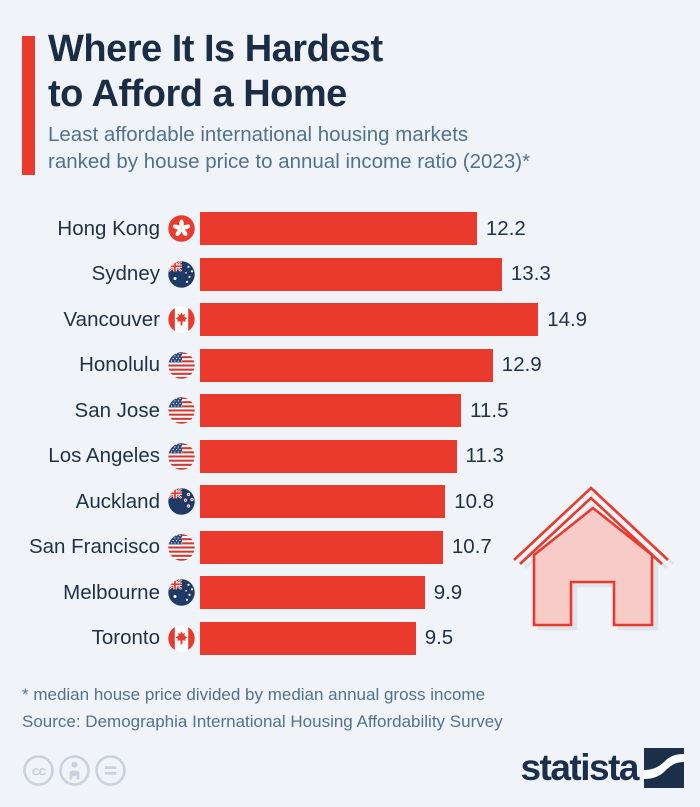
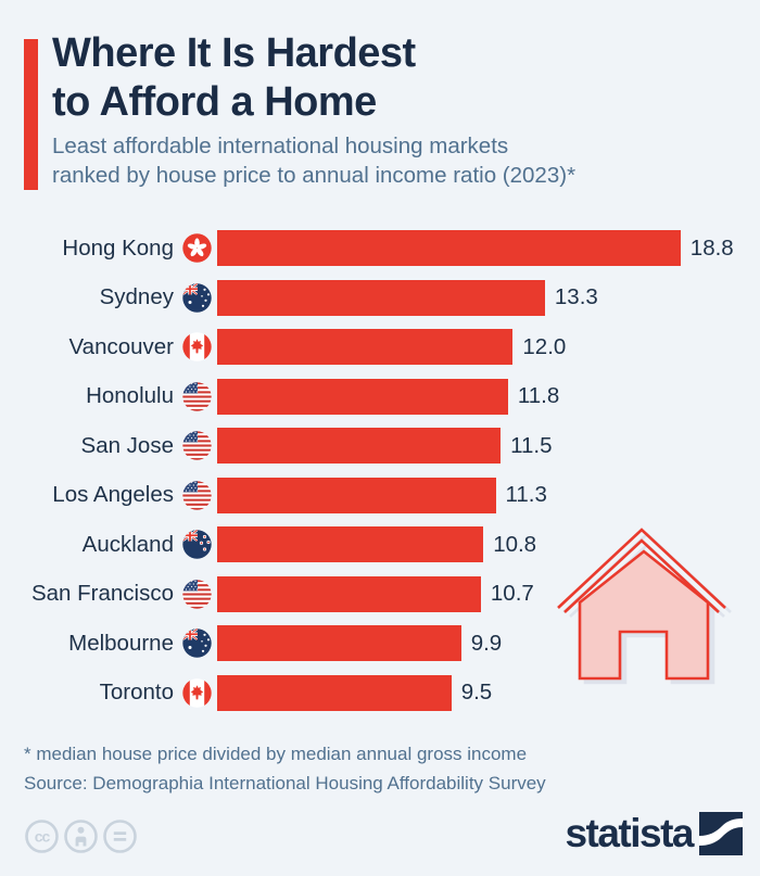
Hong Kong: 12.2 -> 18.8
Vancouver: 14.9 -> 12.0
Honolulu: 12.9 -> 11.8
